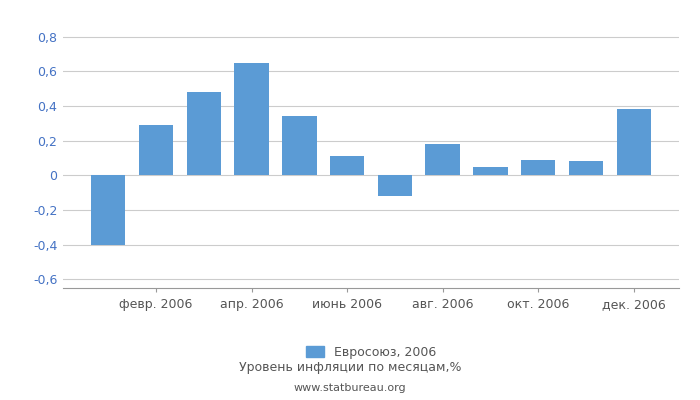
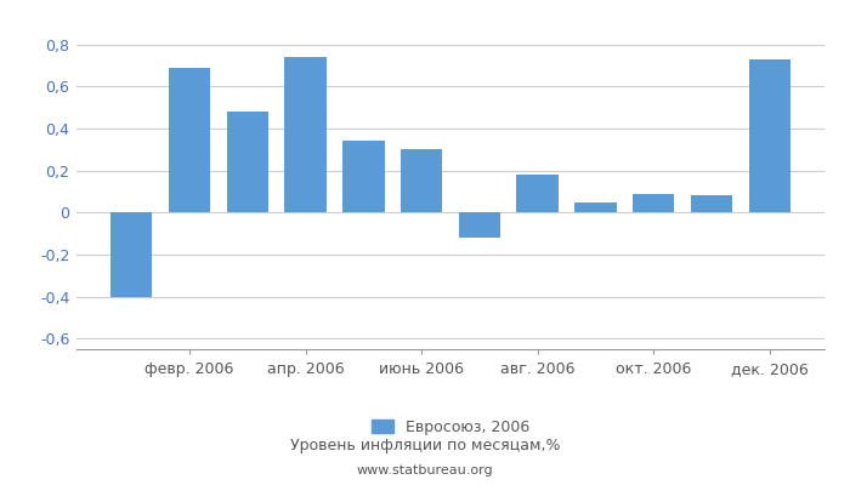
февр. 2006: 0,29 -> 0,69
апр. 2006: 0,65 -> 0,74
июнь 2006: 0,11 -> 0,30
дек. 2006: 0,38 -> 0,73
